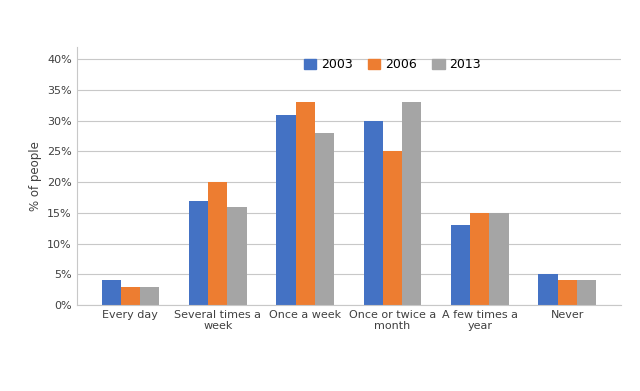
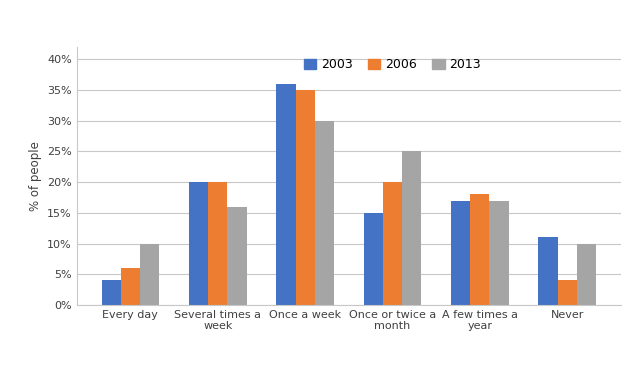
2006/Every day: 3% -> 6%
2013/Every day: 3% -> 10%
2003/Several times a week: 17% -> 20%
2003/Once a week: 31% -> 36%
2006/Once a week: 33% -> 35%
2013/Once a week: 28% -> 30%
2003/Once or twice a month: 30% -> 15%
2006/Once or twice a month: 25% -> 20%
2013/Once or twice a month: 33% -> 25%
2003/A few times a year: 13% -> 17%
2006/A few times a year: 15% -> 18%
2013/A few times a year: 15% -> 17%
2003/Never: 5% -> 11%
2013/Never: 4% -> 10%
